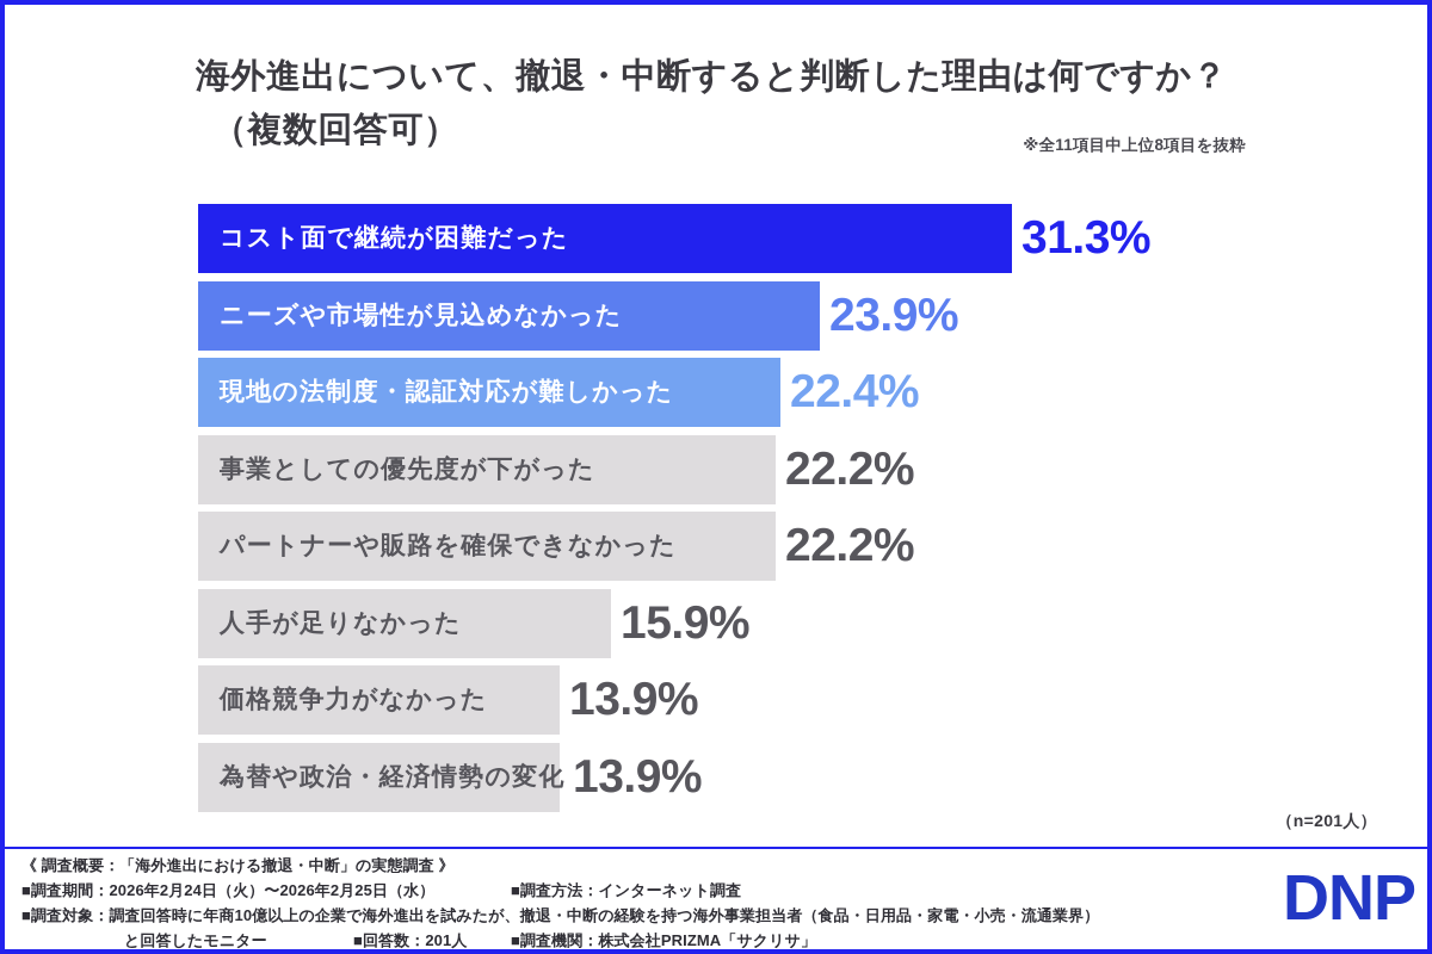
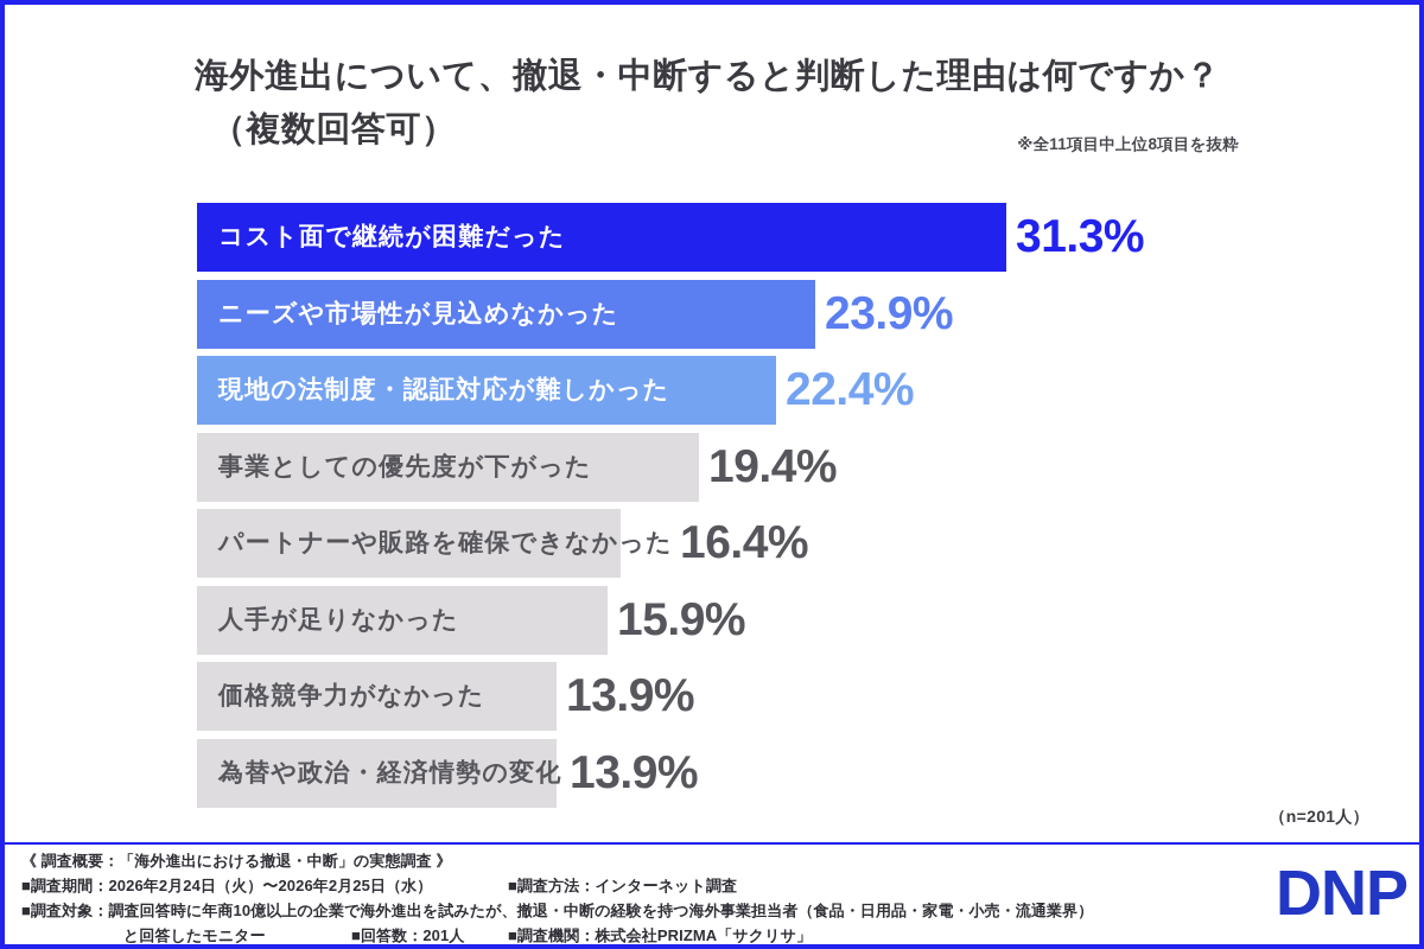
事業としての優先度が下がった: 22.2% -> 19.4%
パートナーや販路を確保できなかった: 22.2% -> 16.4%
